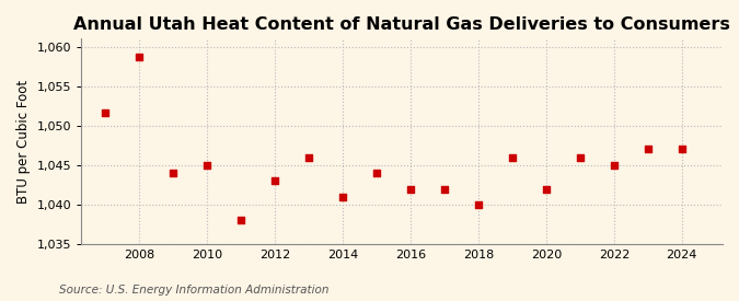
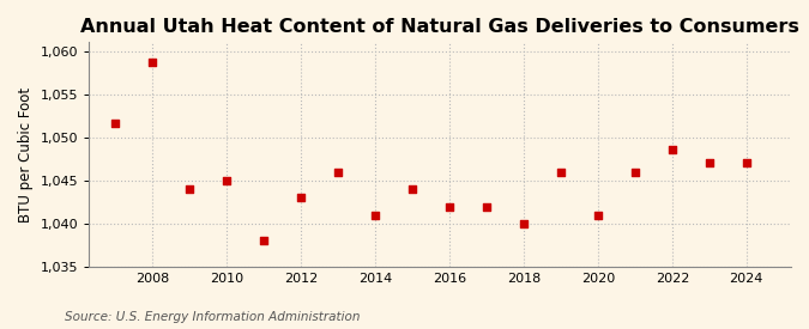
2020: 1,042.0 -> 1,041.0
2022: 1,045.0 -> 1,048.6
